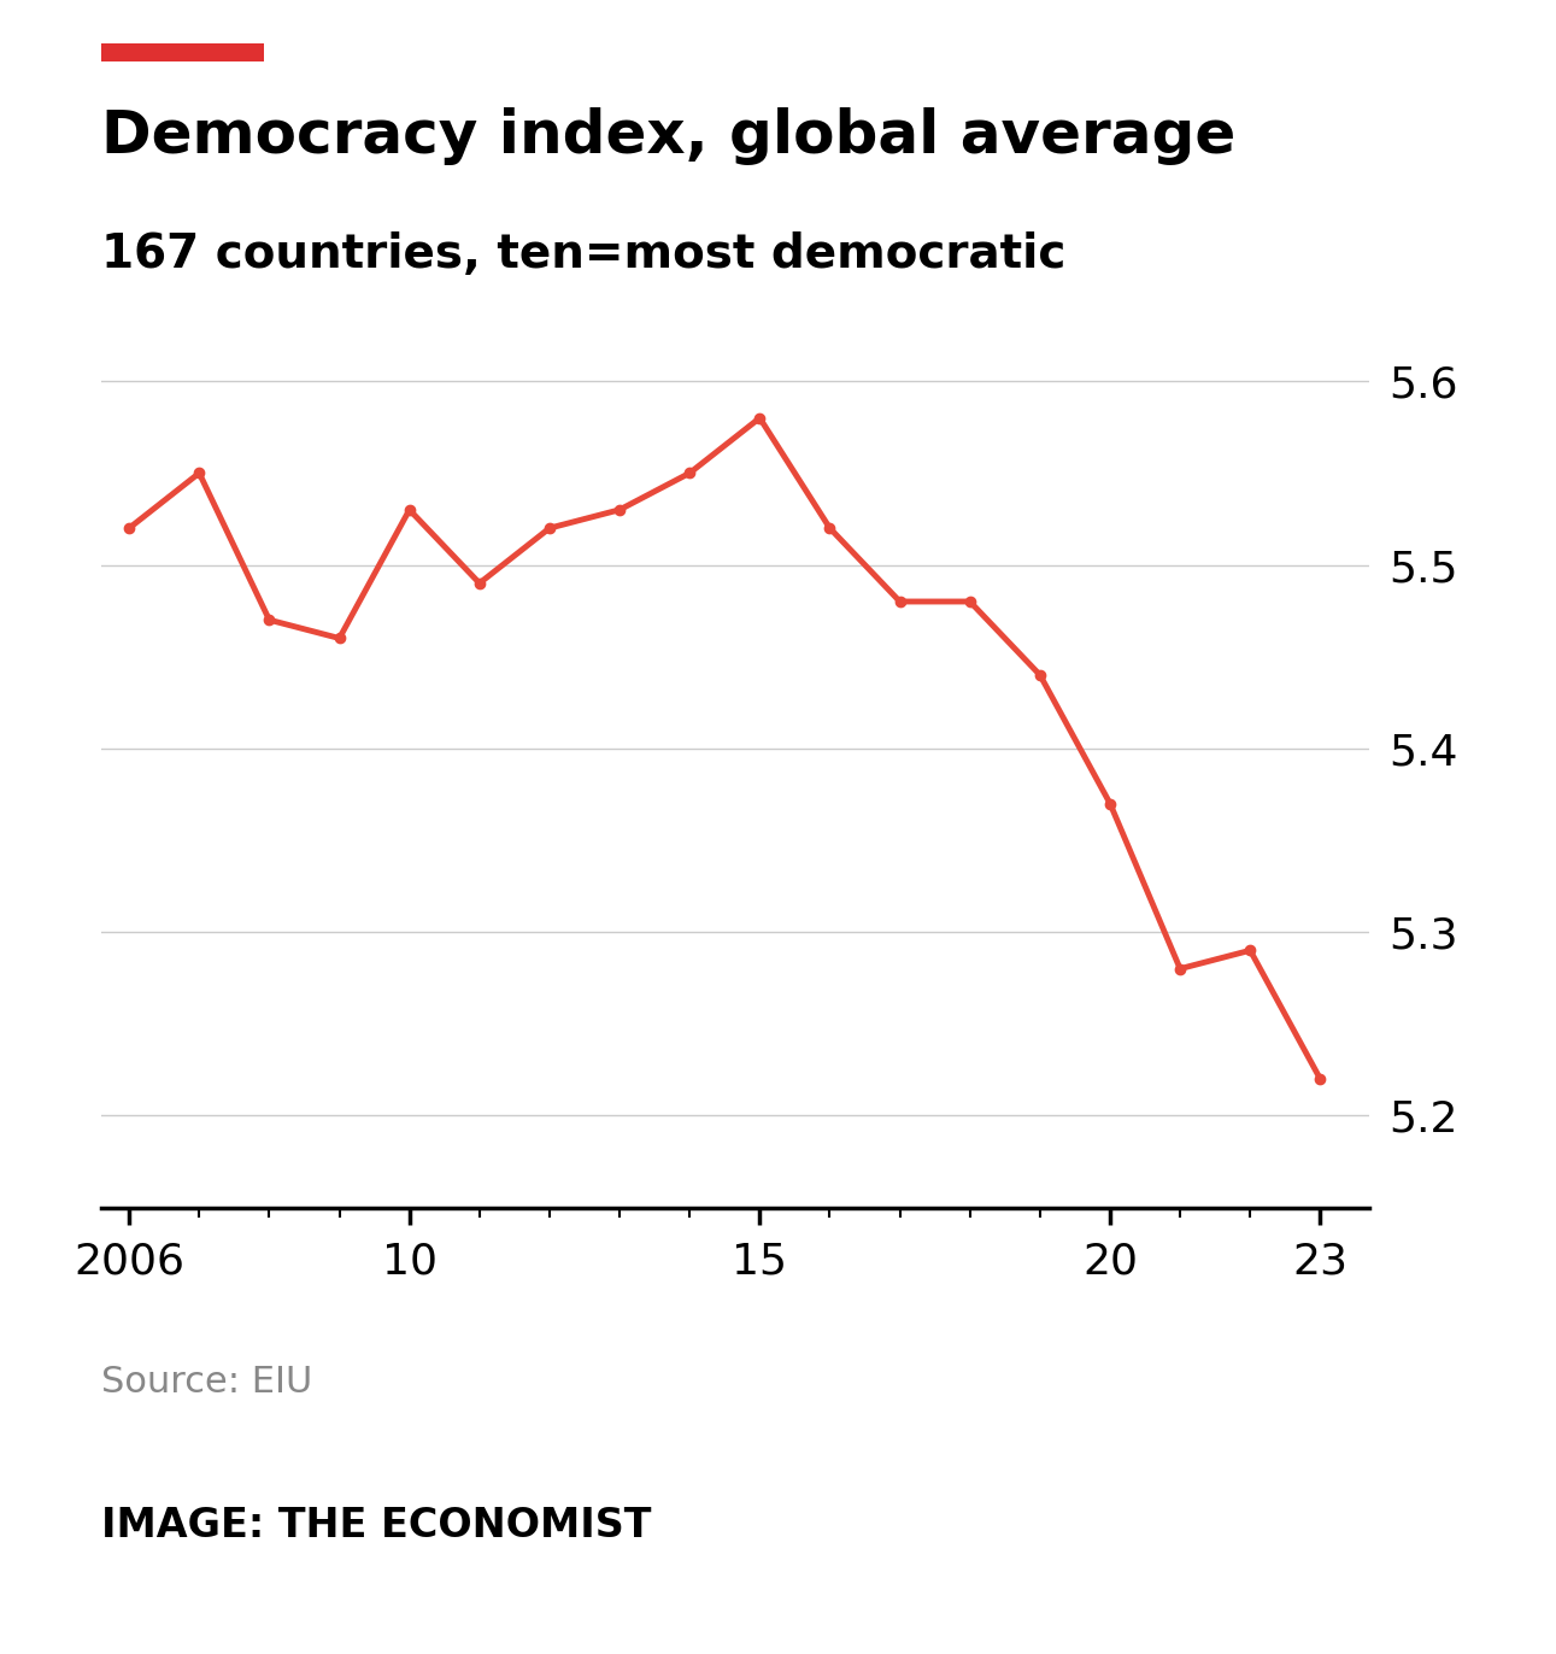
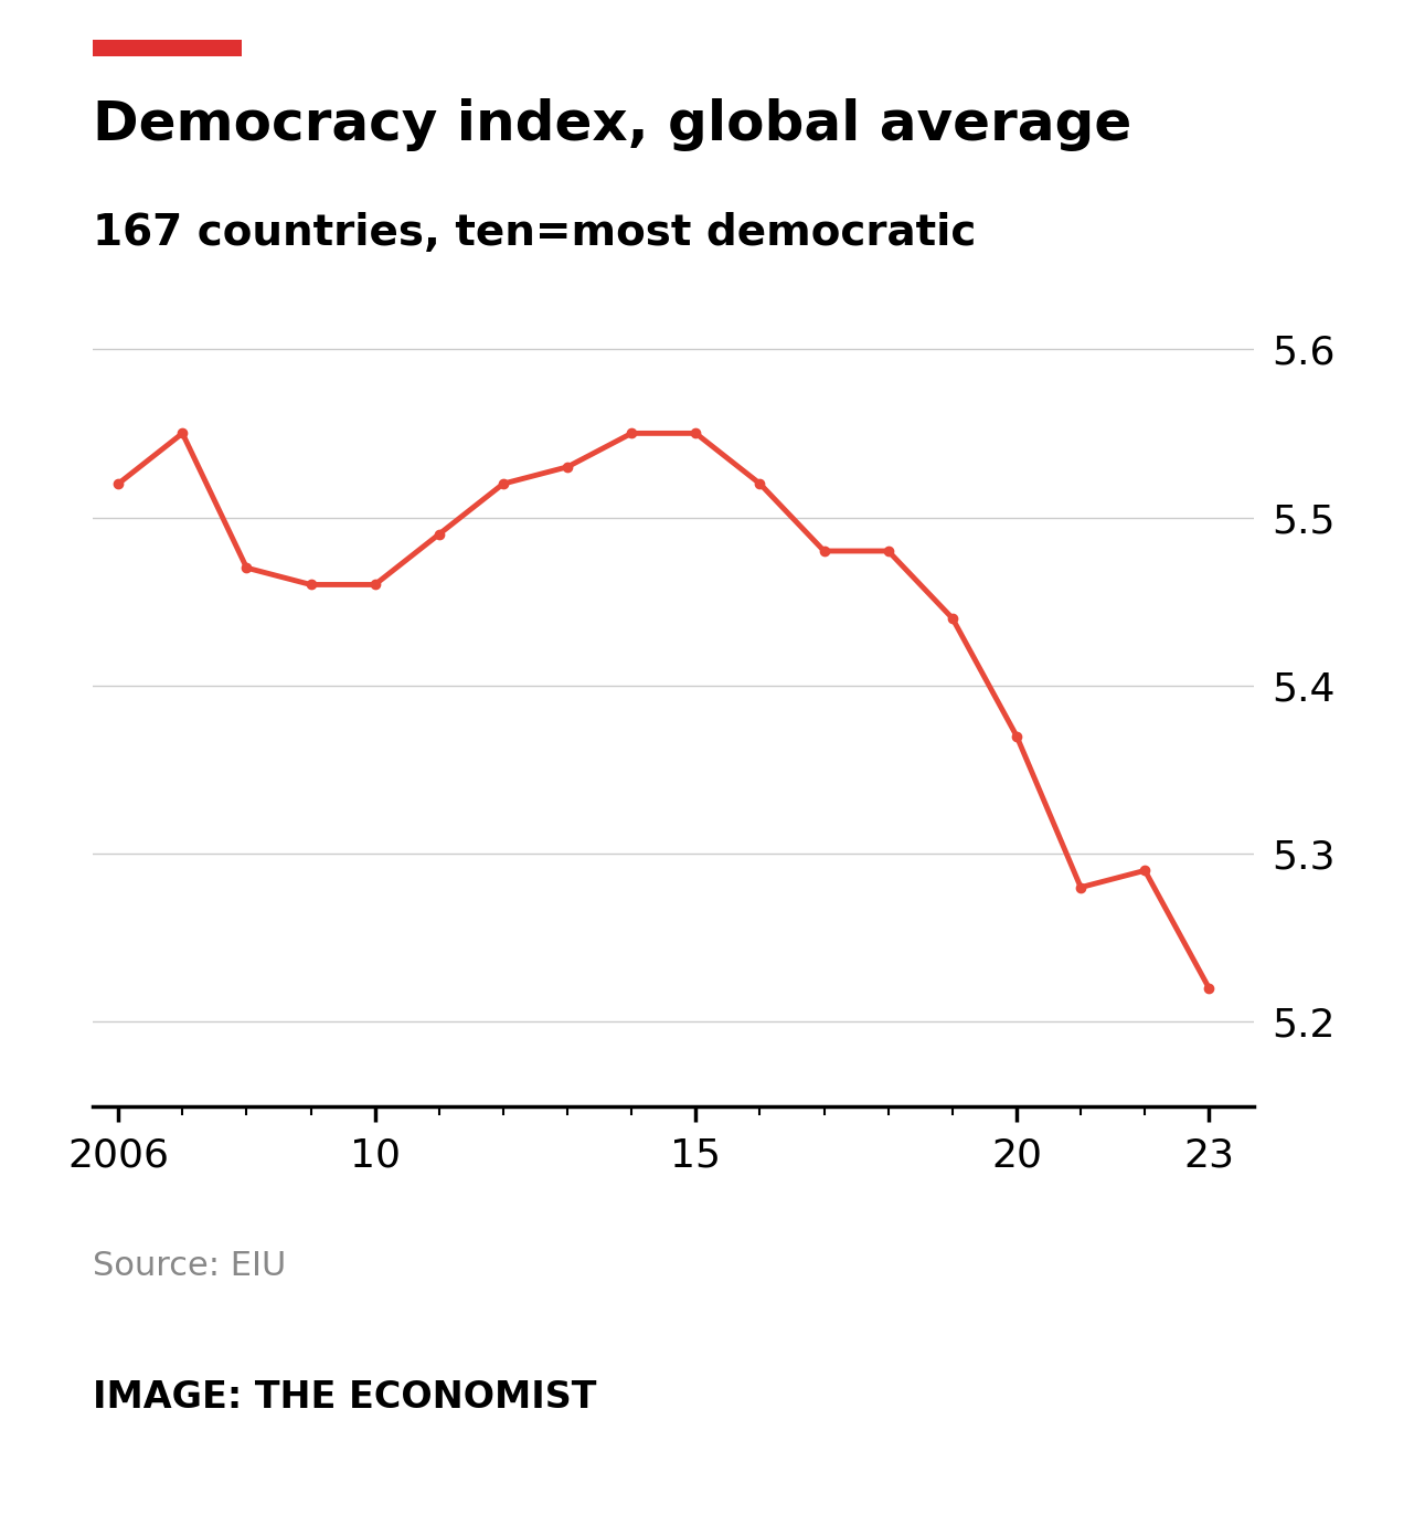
10: 5.53 -> 5.46
15: 5.58 -> 5.55
